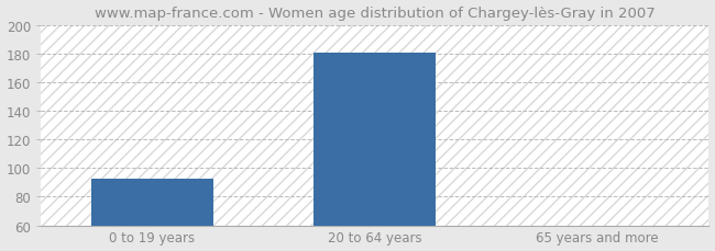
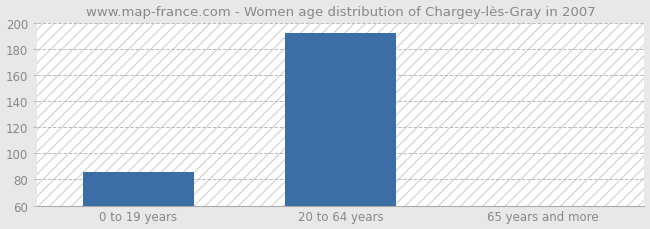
0 to 19 years: 93 -> 86
20 to 64 years: 181 -> 192
